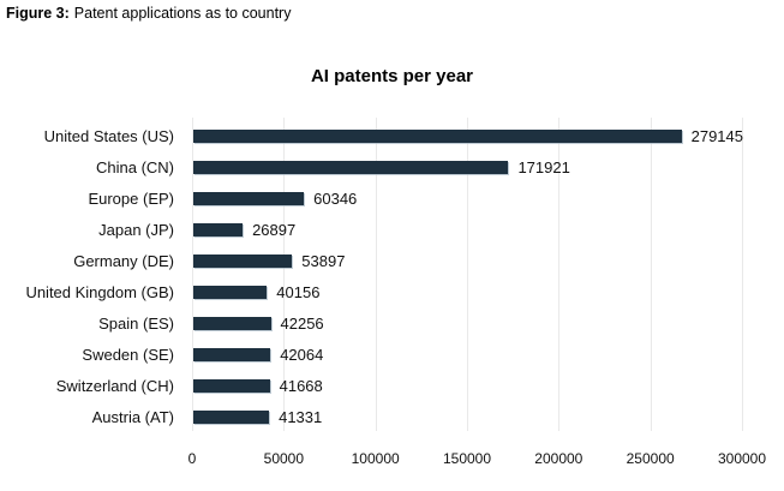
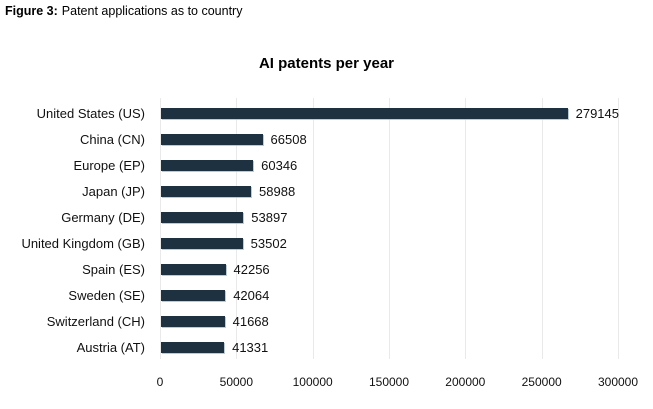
China (CN): 171921 -> 66508
Japan (JP): 26897 -> 58988
United Kingdom (GB): 40156 -> 53502
